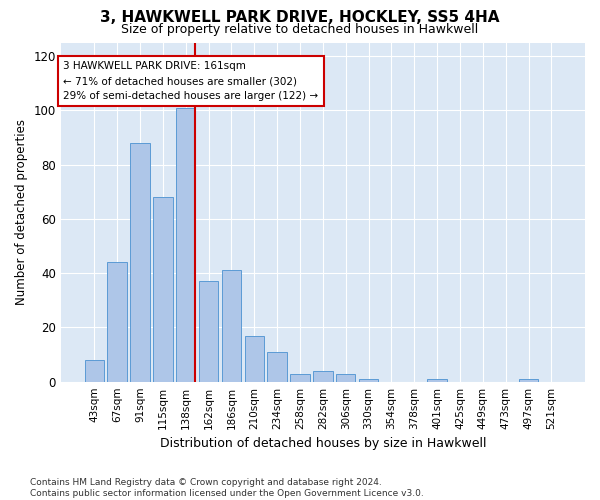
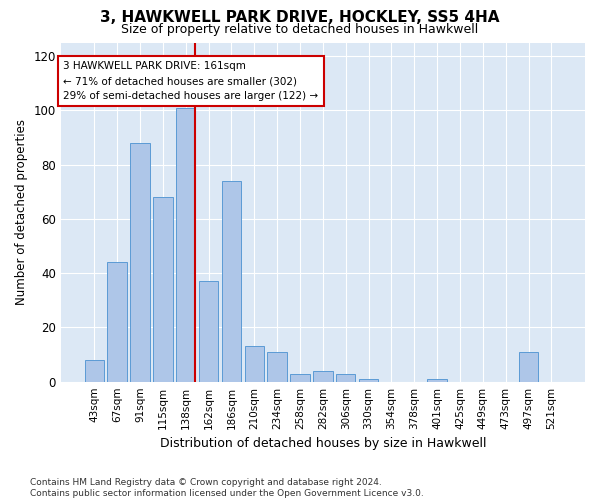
186sqm: 41 -> 74
210sqm: 17 -> 13
497sqm: 1 -> 11
